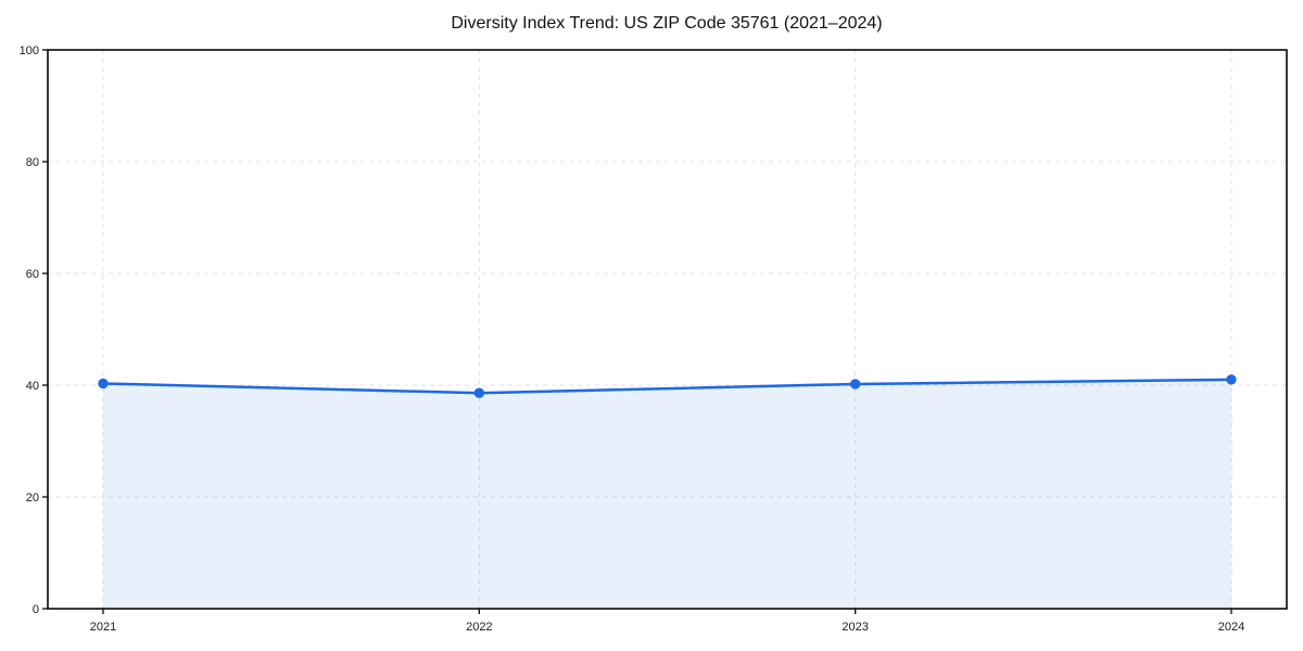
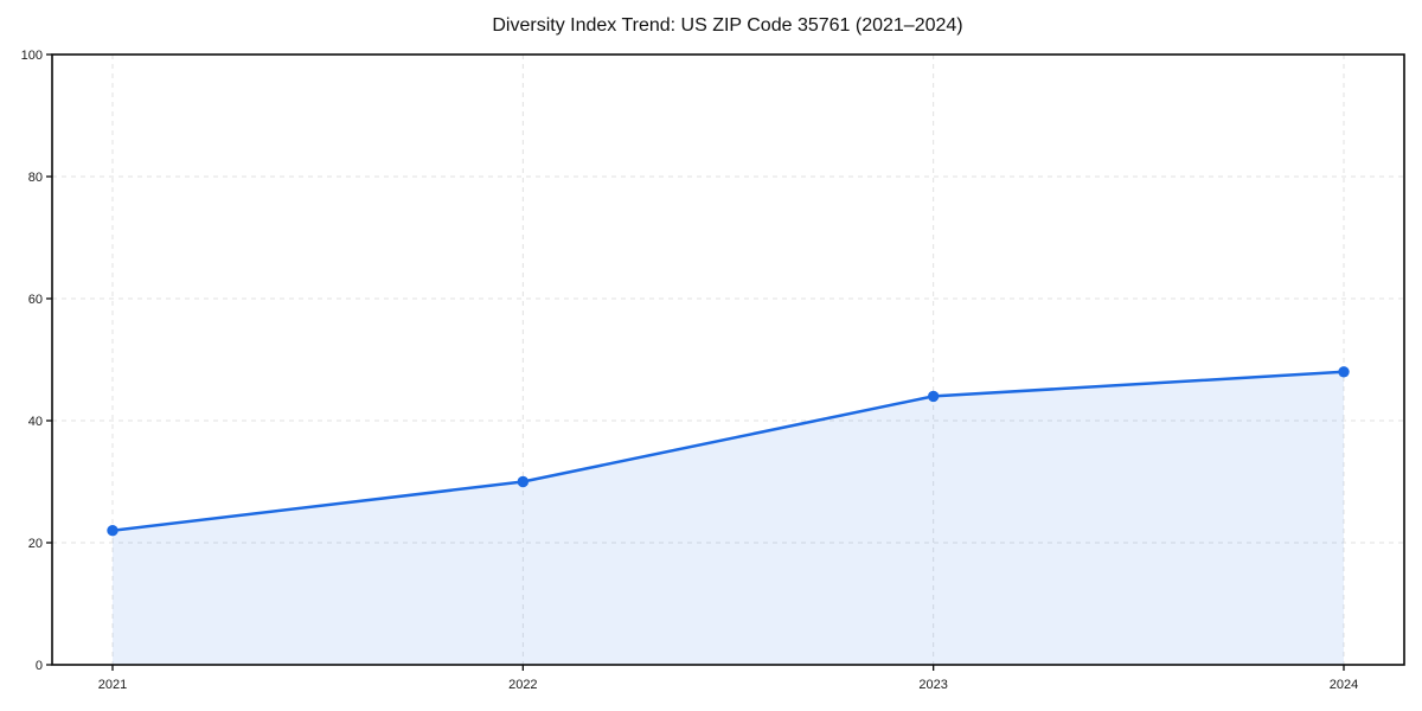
2021: 40 -> 22
2022: 39 -> 30
2023: 40 -> 44
2024: 41 -> 48
